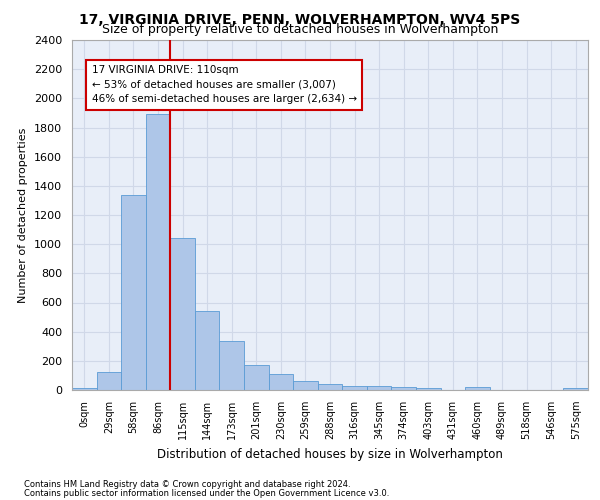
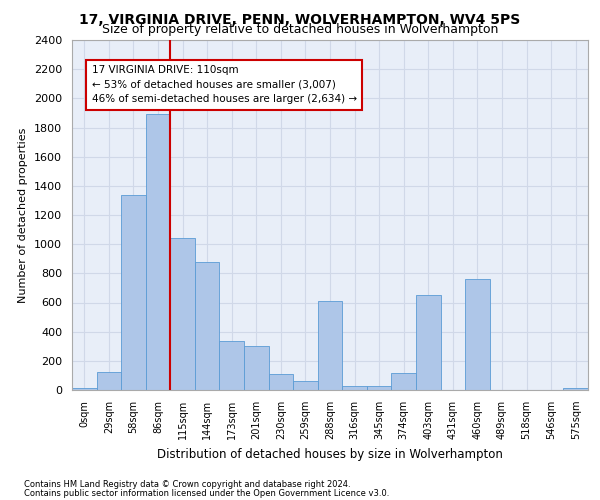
144sqm: 540 -> 880
201sqm: 170 -> 300
288sqm: 40 -> 610
374sqm: 20 -> 120
403sqm: 20 -> 650
460sqm: 20 -> 760
